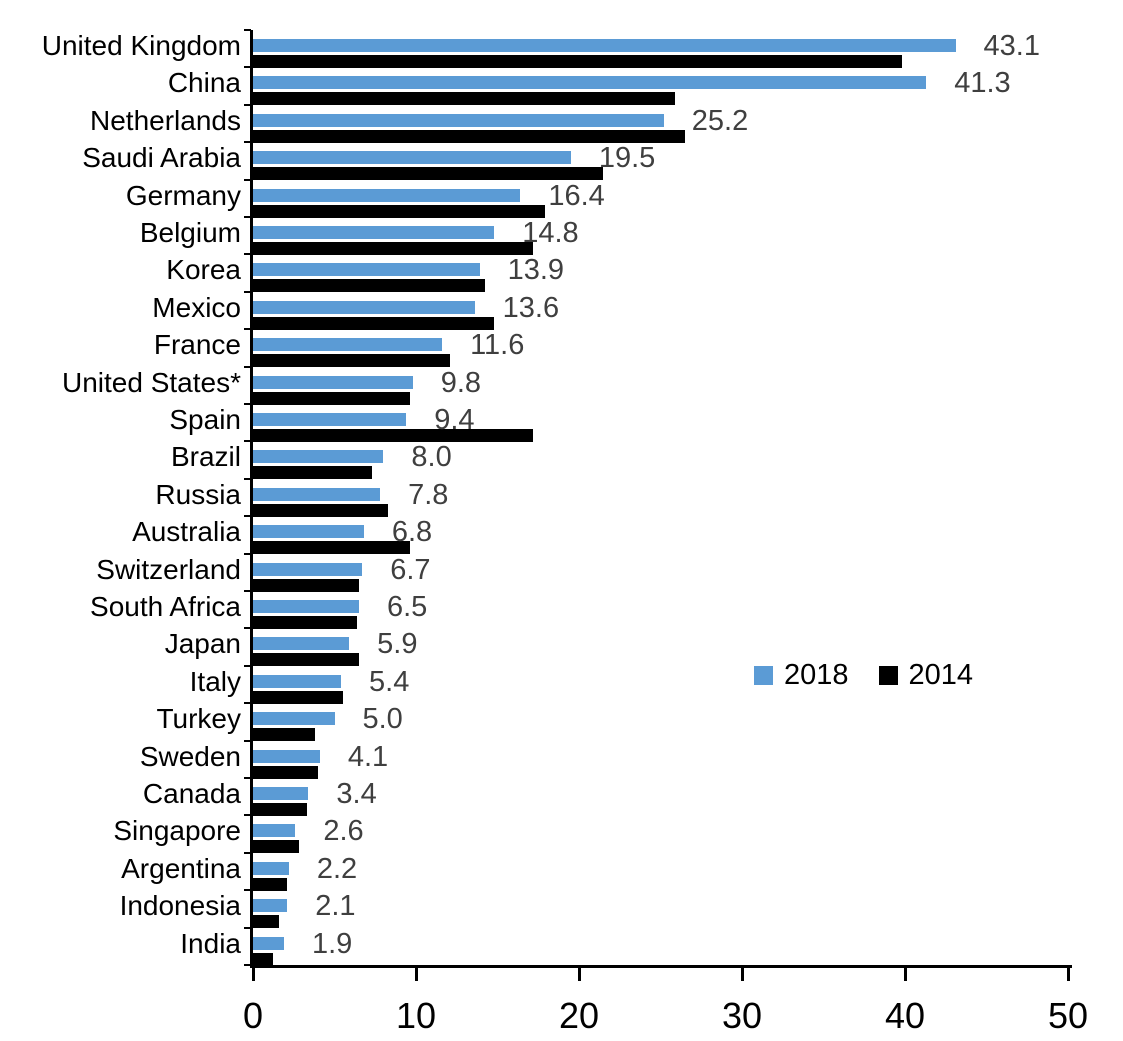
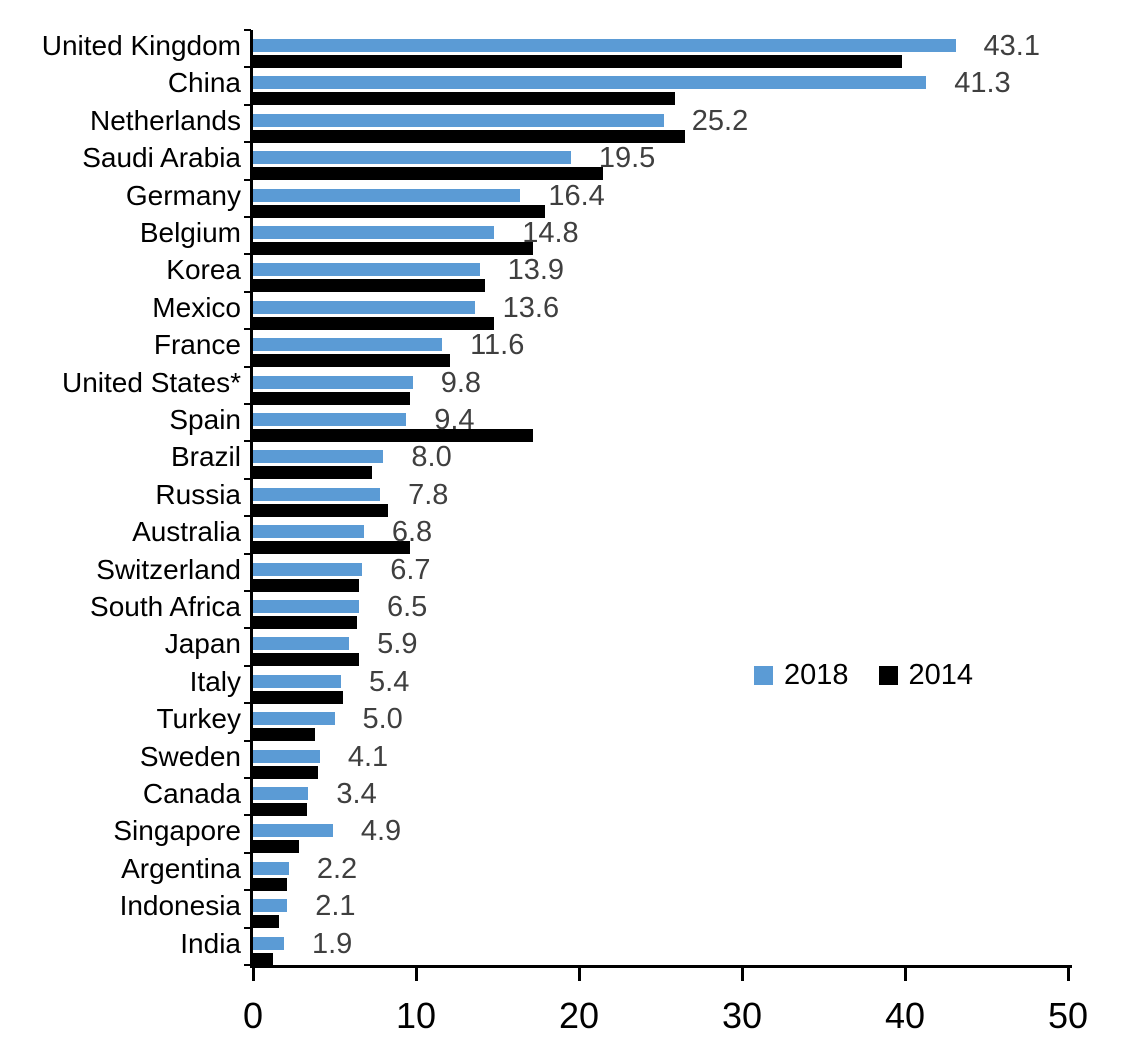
2018/Singapore: 2.6 -> 4.9
